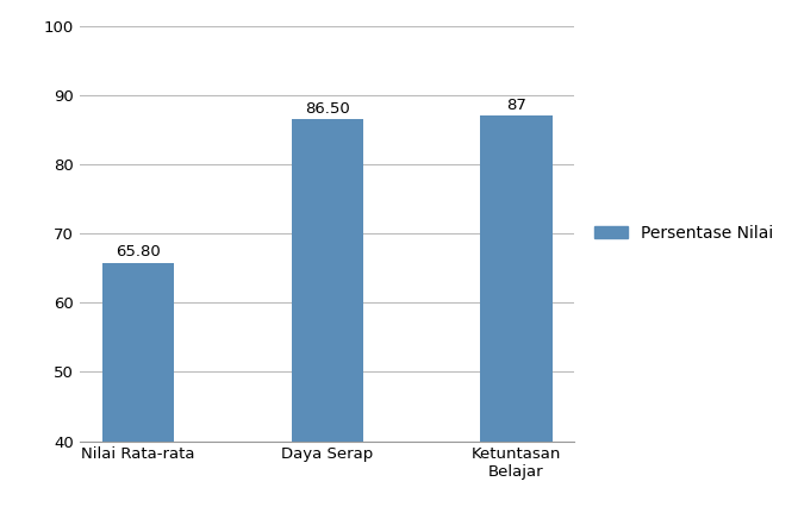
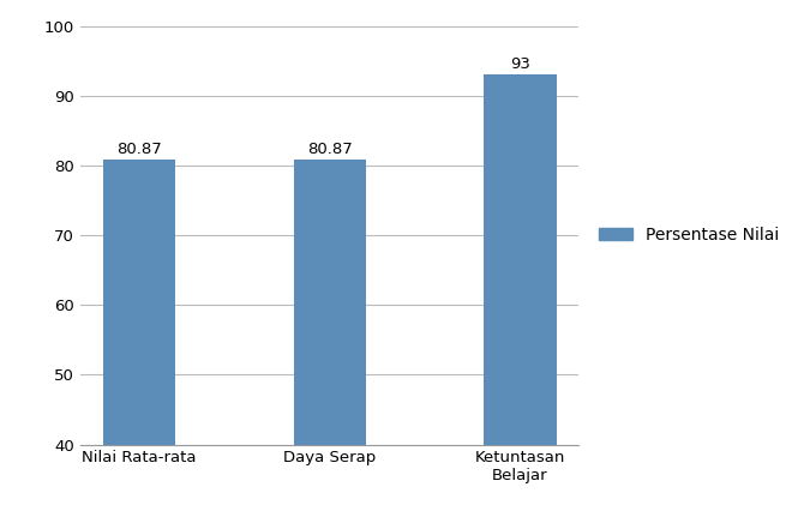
Nilai Rata-rata: 65.80 -> 80.87
Daya Serap: 86.50 -> 80.87
Ketuntasan Belajar: 87 -> 93
